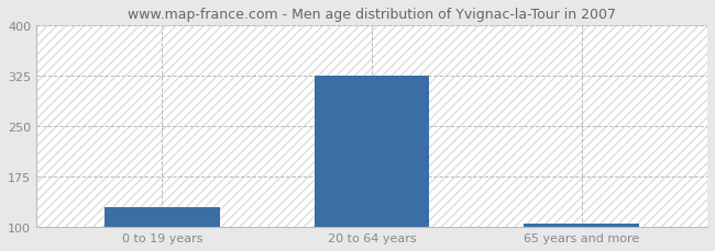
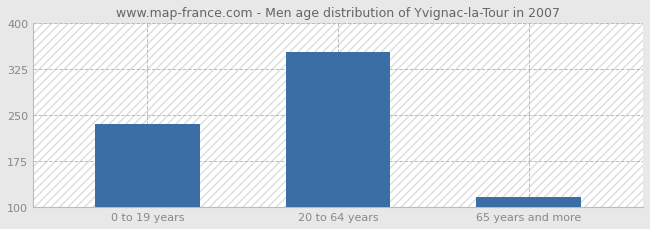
0 to 19 years: 130 -> 236
20 to 64 years: 325 -> 352
65 years and more: 105 -> 116
